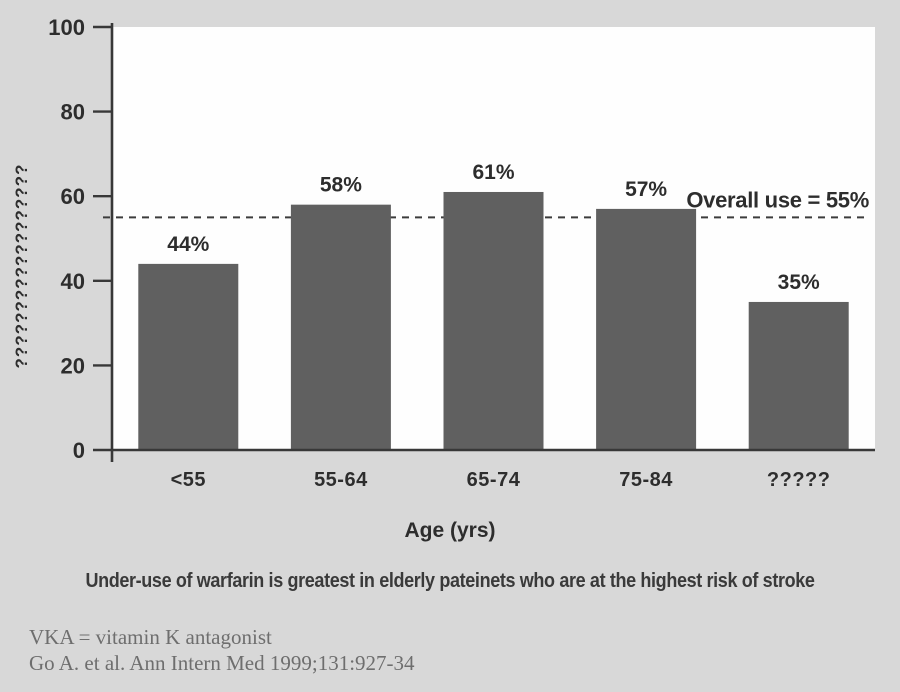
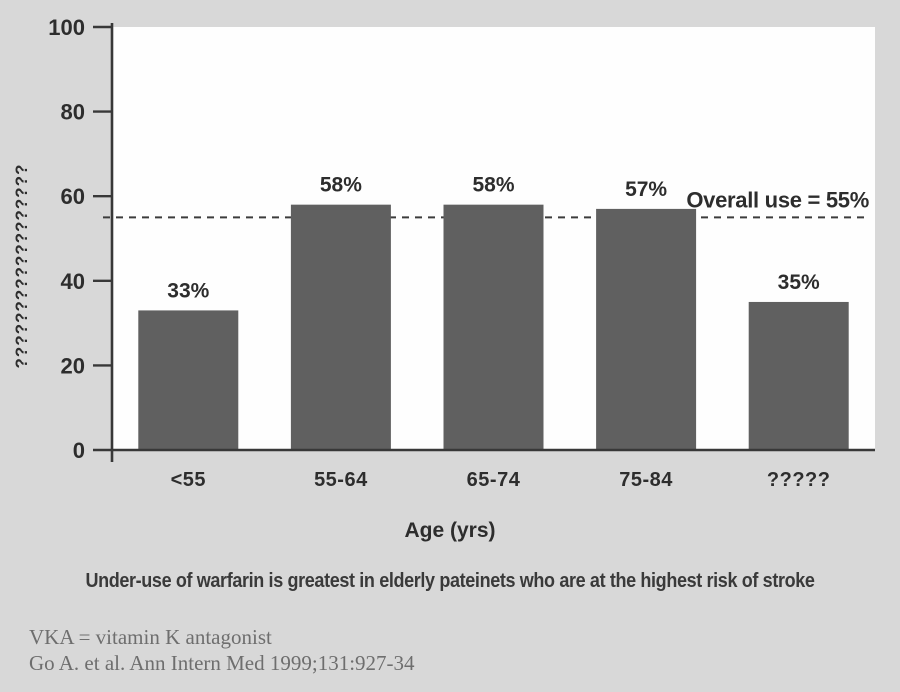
<55: 44% -> 33%
65-74: 61% -> 58%
